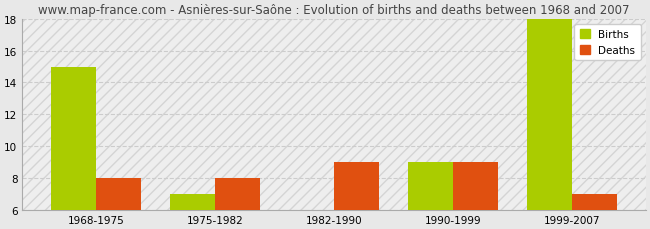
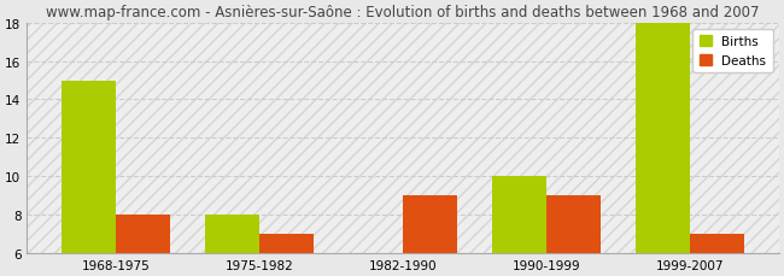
Births/1975-1982: 7 -> 8
Deaths/1975-1982: 8 -> 7
Births/1990-1999: 9 -> 10
